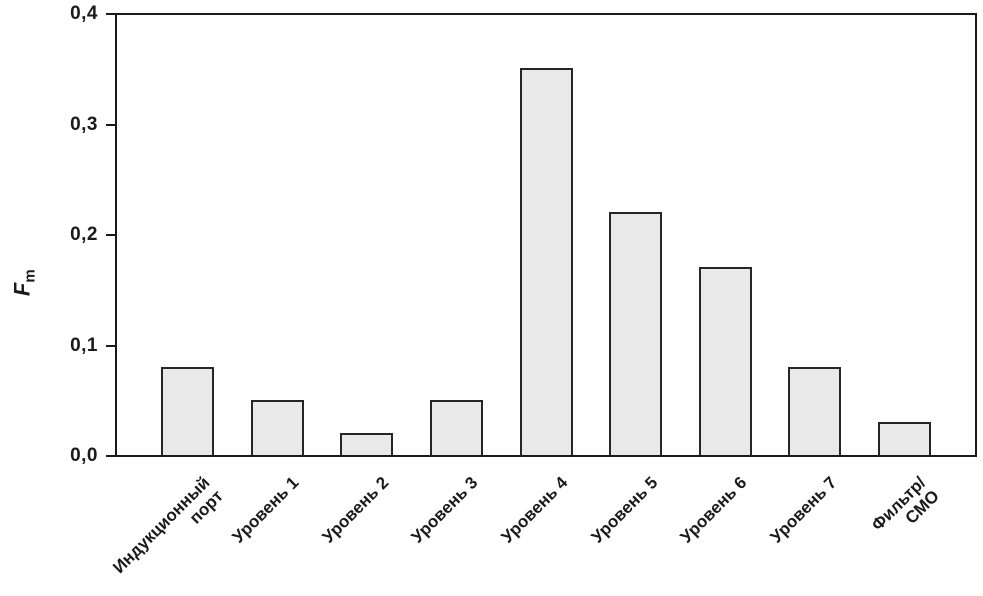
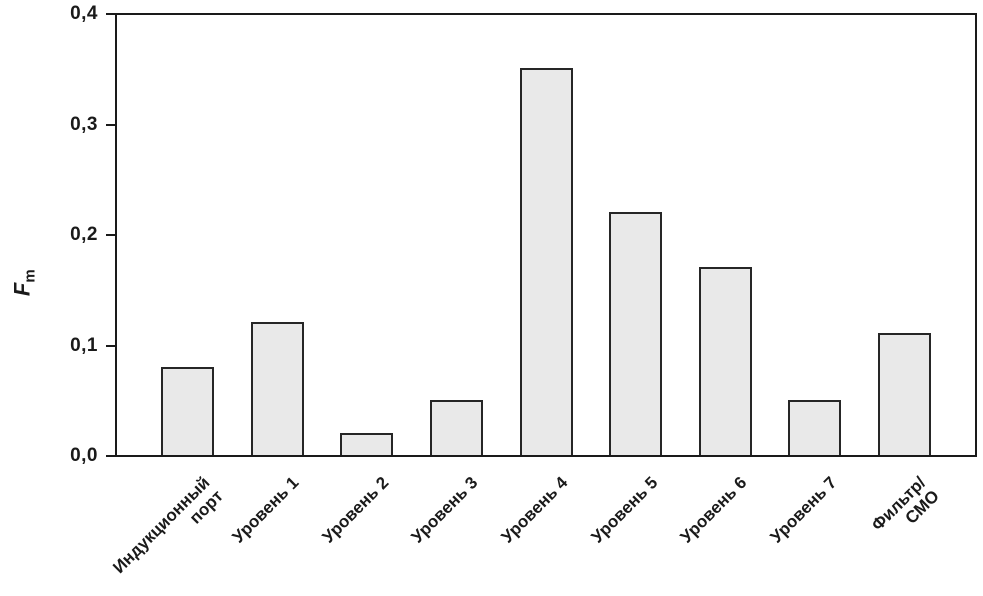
Уровень 1: 0,05 -> 0,12
Уровень 7: 0,08 -> 0,05
Фильтр/СМО: 0,03 -> 0,11
